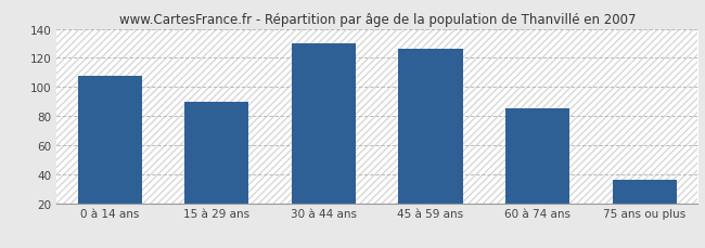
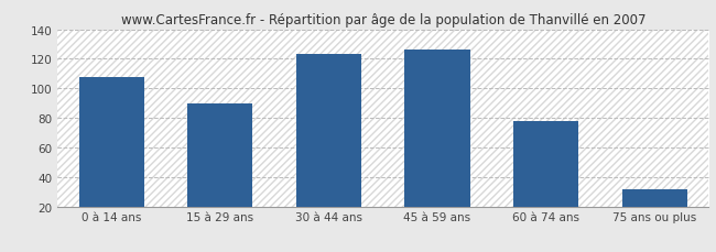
30 à 44 ans: 130 -> 123
60 à 74 ans: 85 -> 78
75 ans ou plus: 36 -> 32
